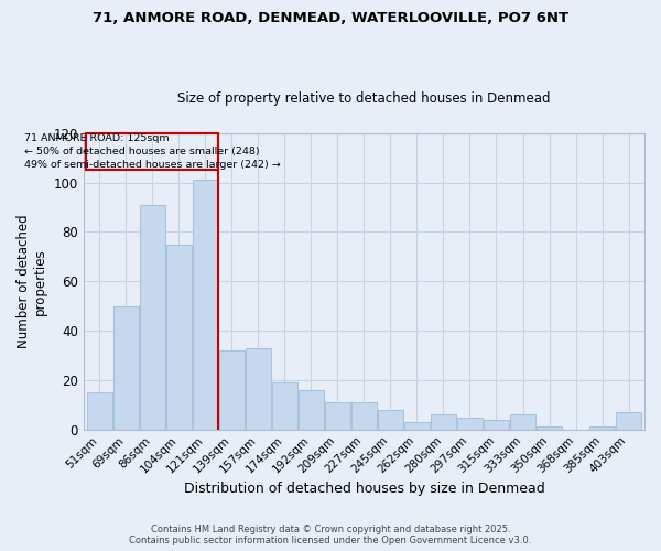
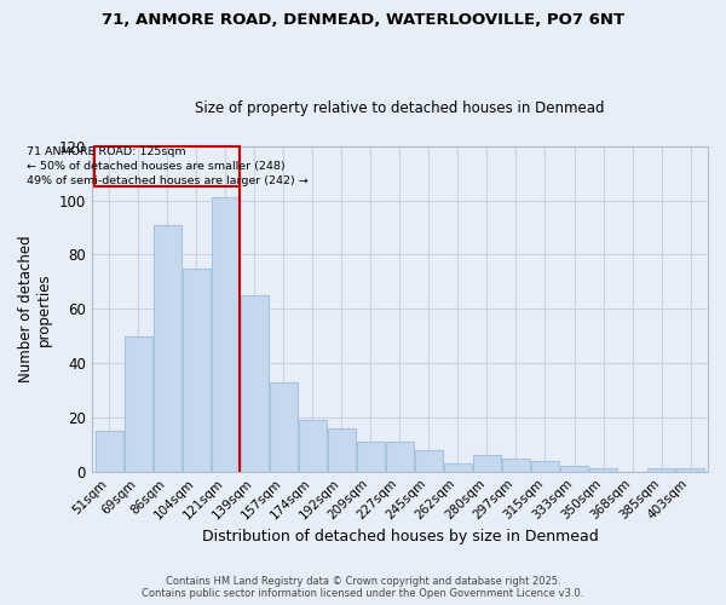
139sqm: 32 -> 65
333sqm: 6 -> 2
403sqm: 7 -> 1
